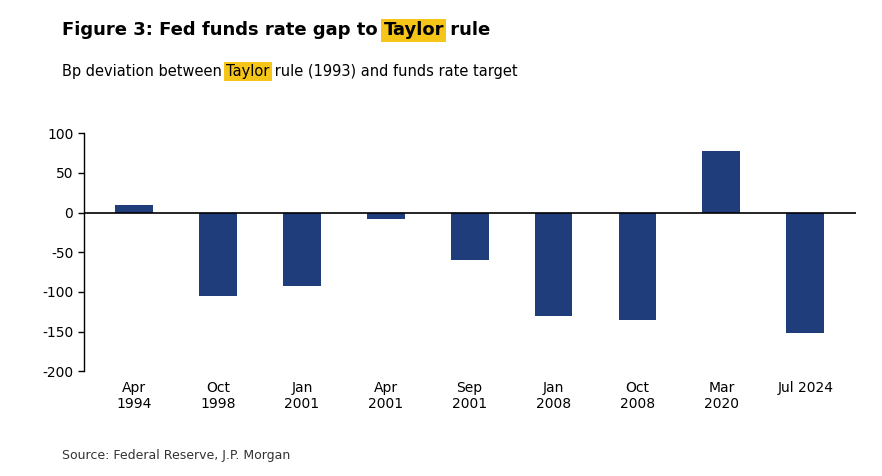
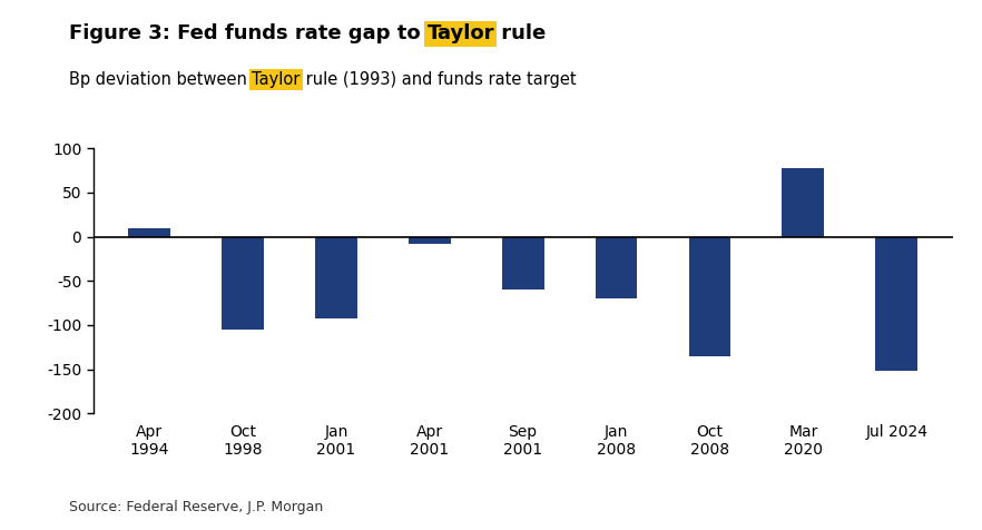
Jan 2008: -130 -> -70
